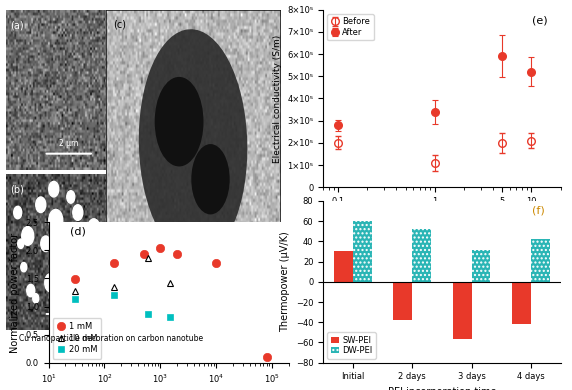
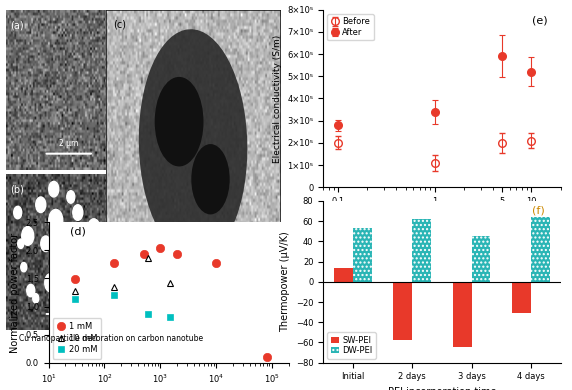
SW-PEI/Initial: 30 -> 14
DW-PEI/Initial: 60 -> 53
SW-PEI/2 days: -38 -> -58
DW-PEI/2 days: 52 -> 62
SW-PEI/3 days: -57 -> -64
DW-PEI/3 days: 31 -> 45
SW-PEI/4 days: -42 -> -31
DW-PEI/4 days: 42 -> 64
